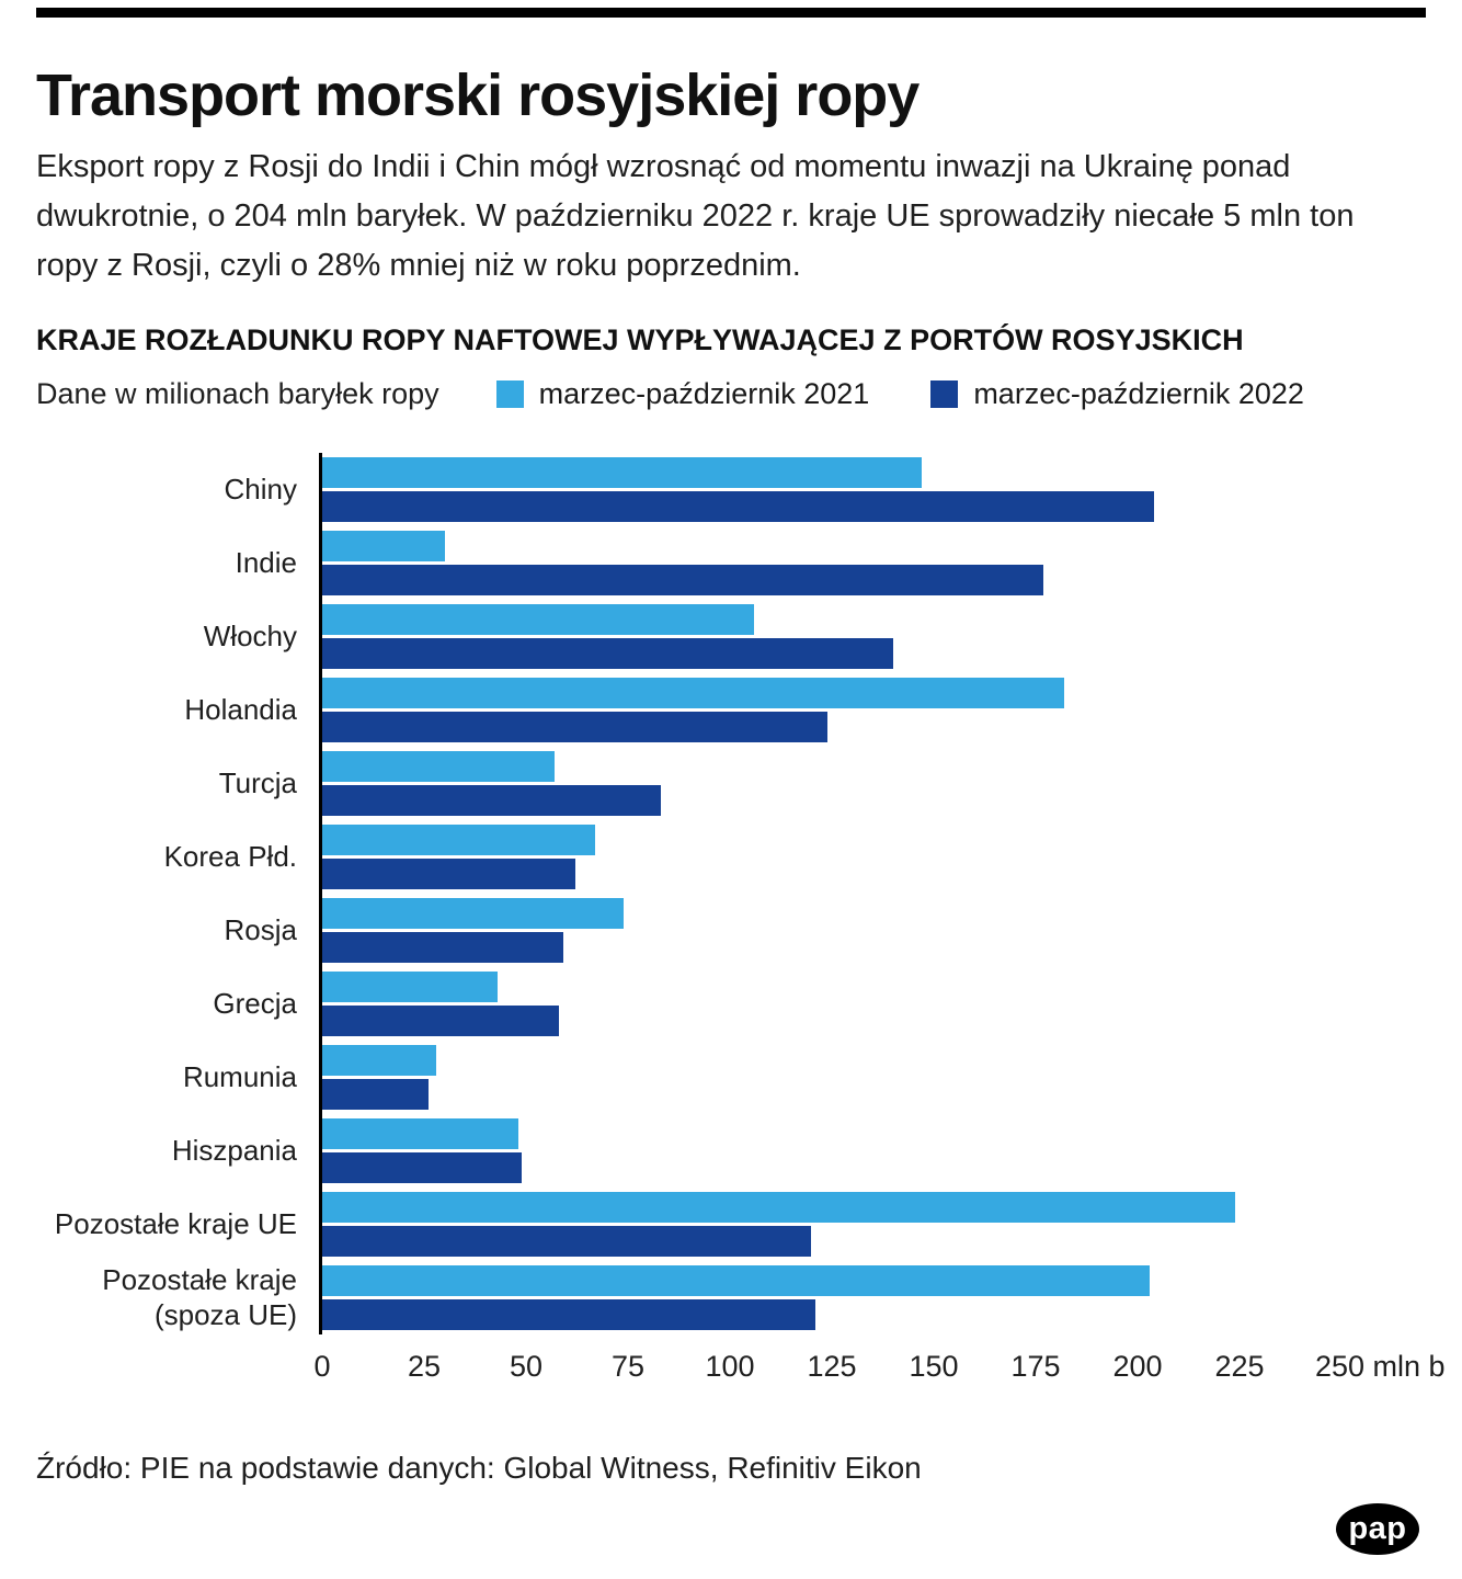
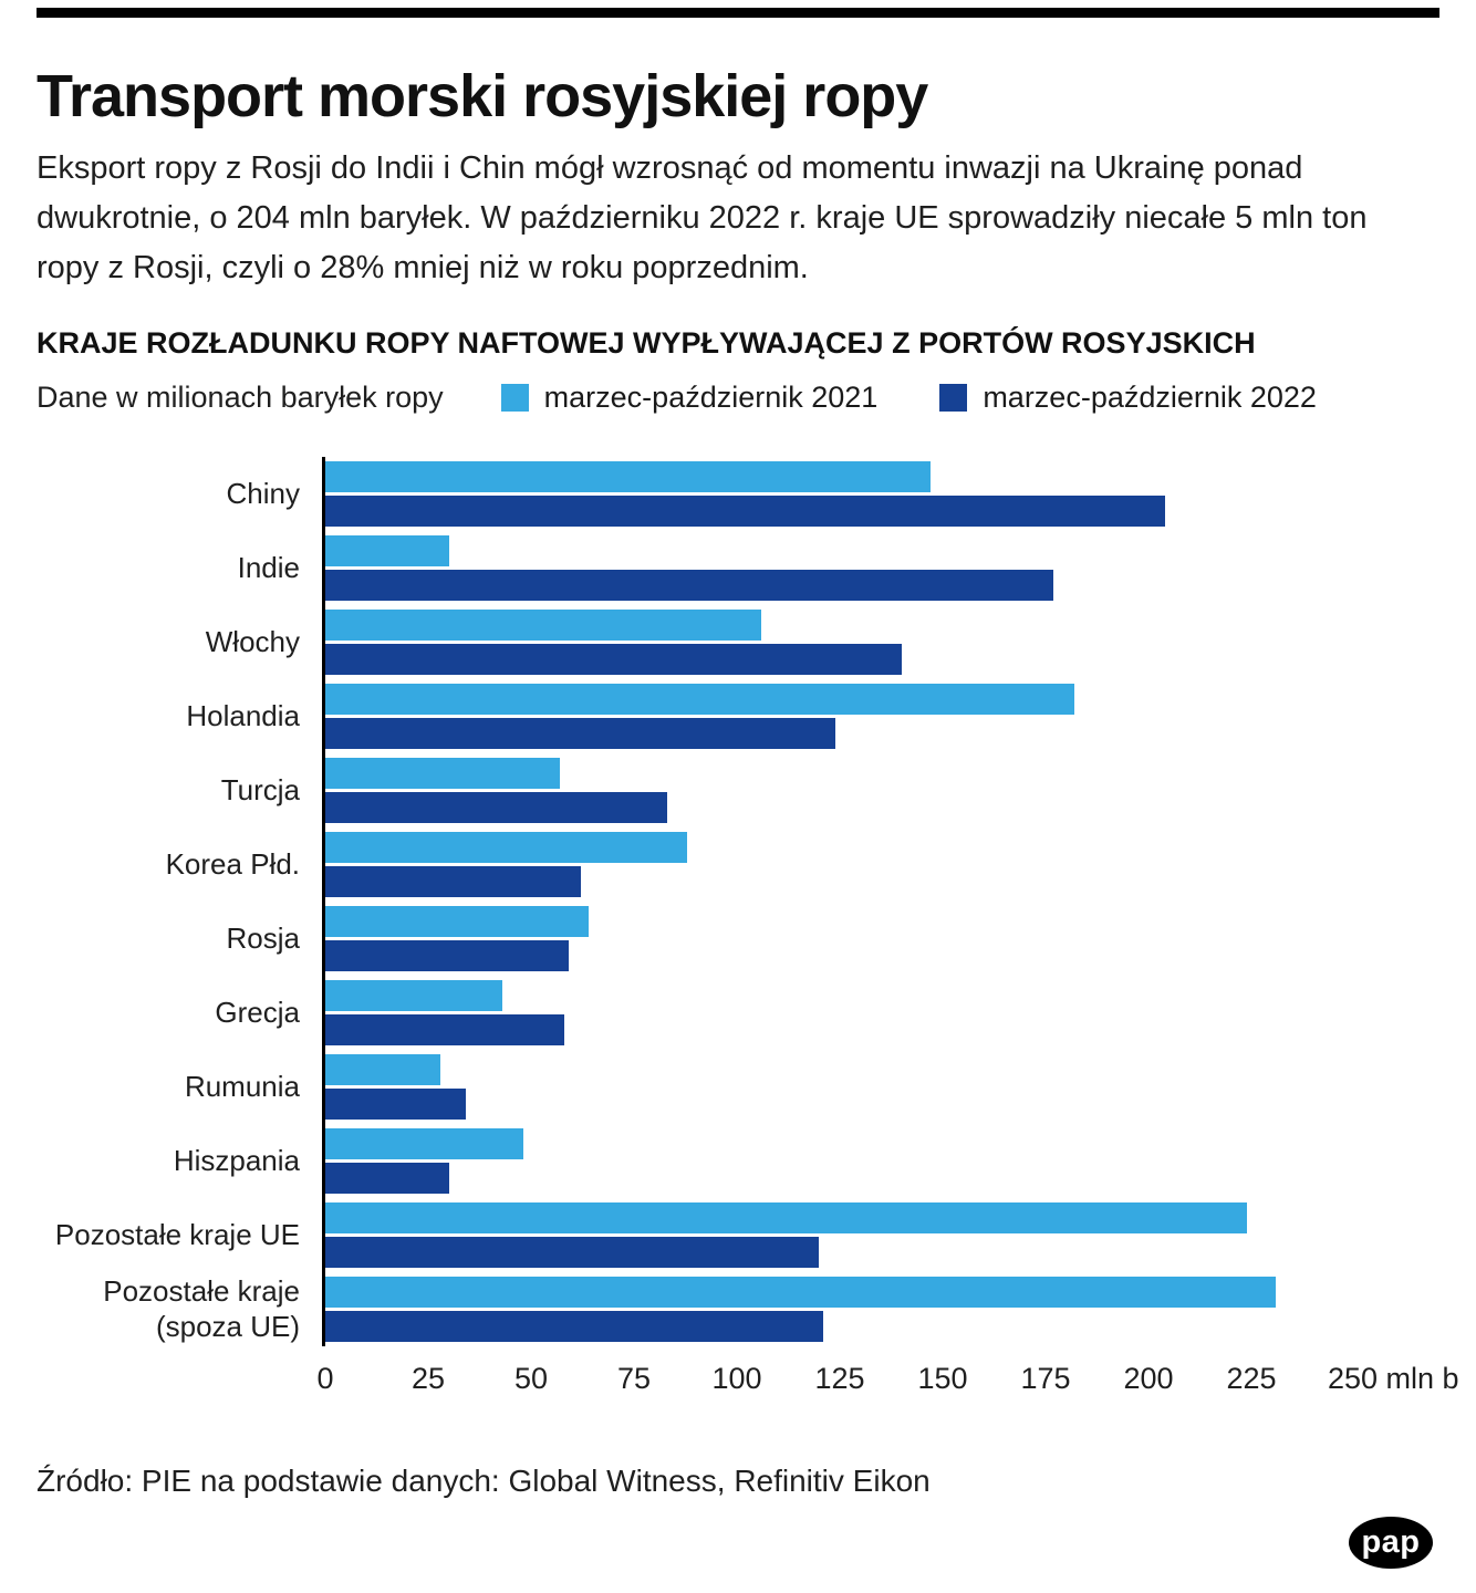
marzec-październik 2021/Korea Płd.: 67 -> 88
marzec-październik 2021/Rosja: 74 -> 64
marzec-październik 2022/Rumunia: 26 -> 34
marzec-październik 2022/Hiszpania: 49 -> 30
marzec-październik 2021/Pozostałe kraje (spoza UE): 203 -> 231
